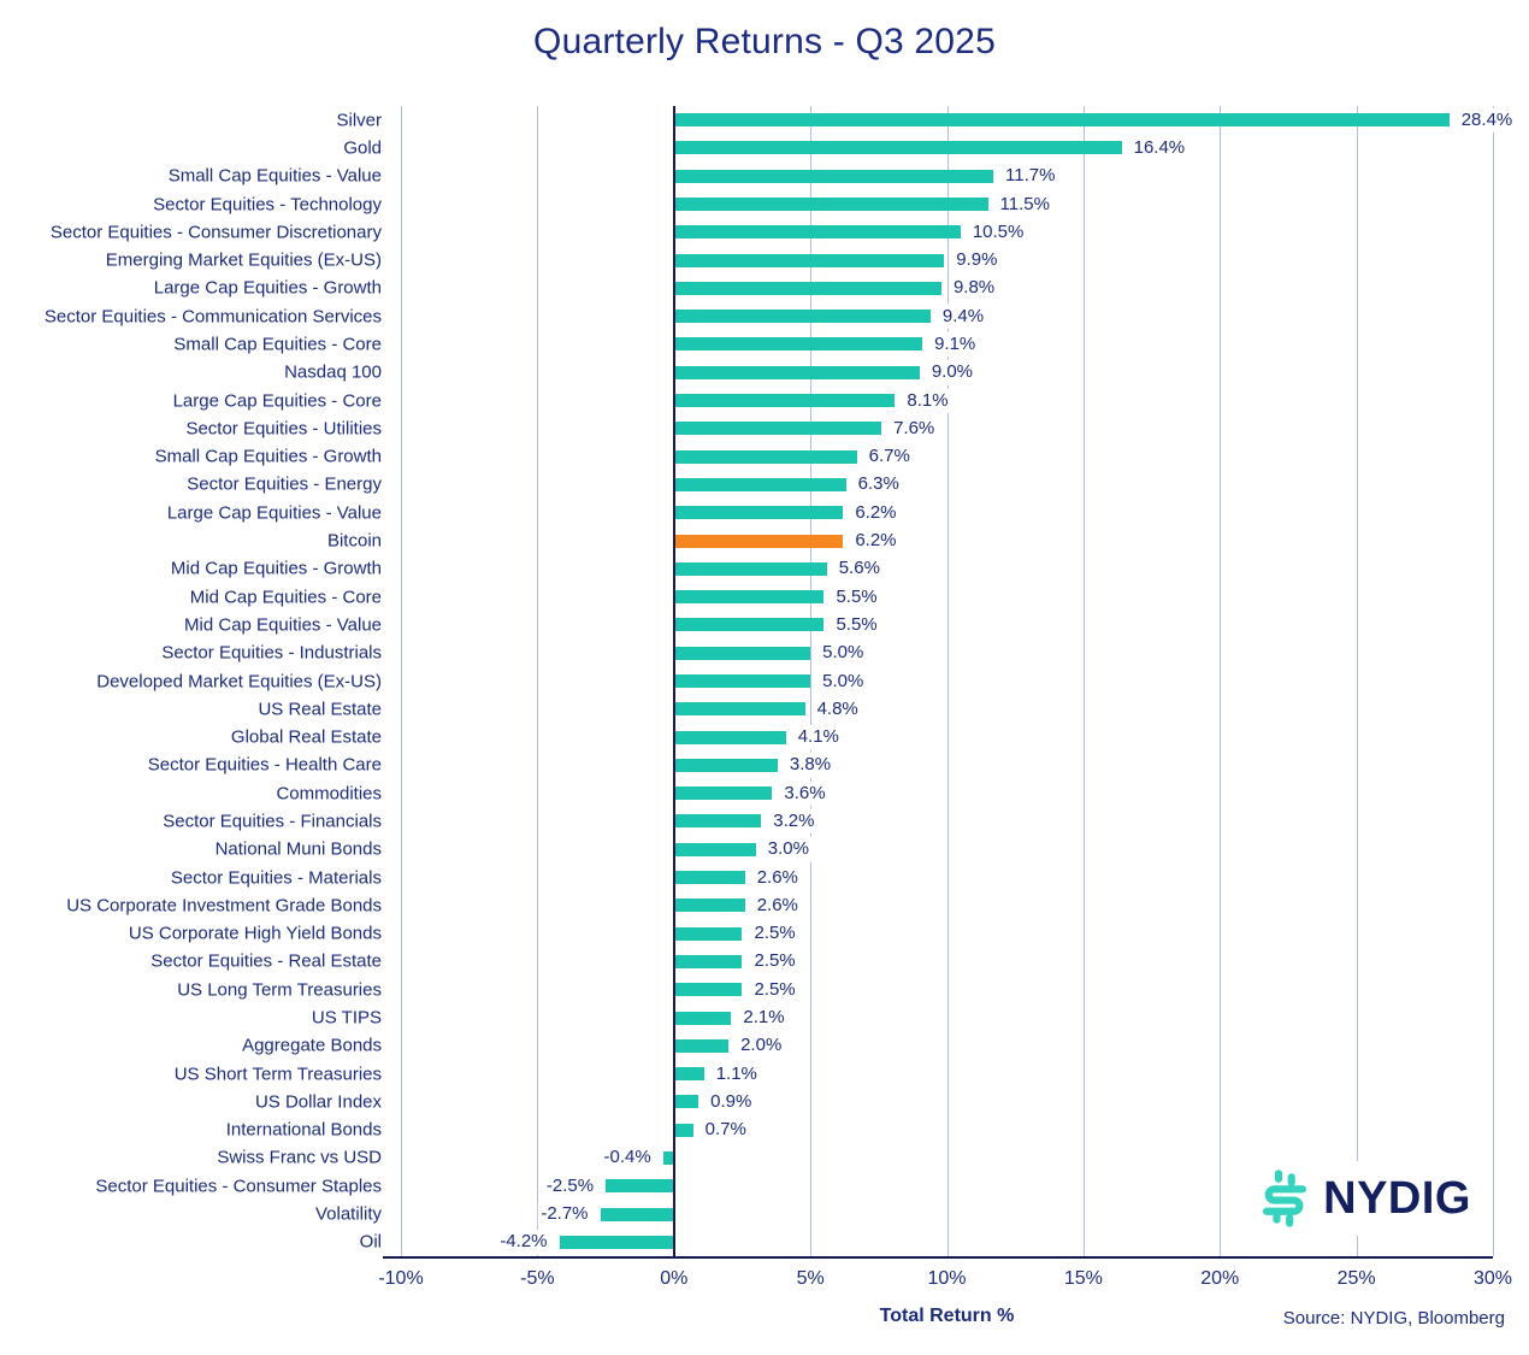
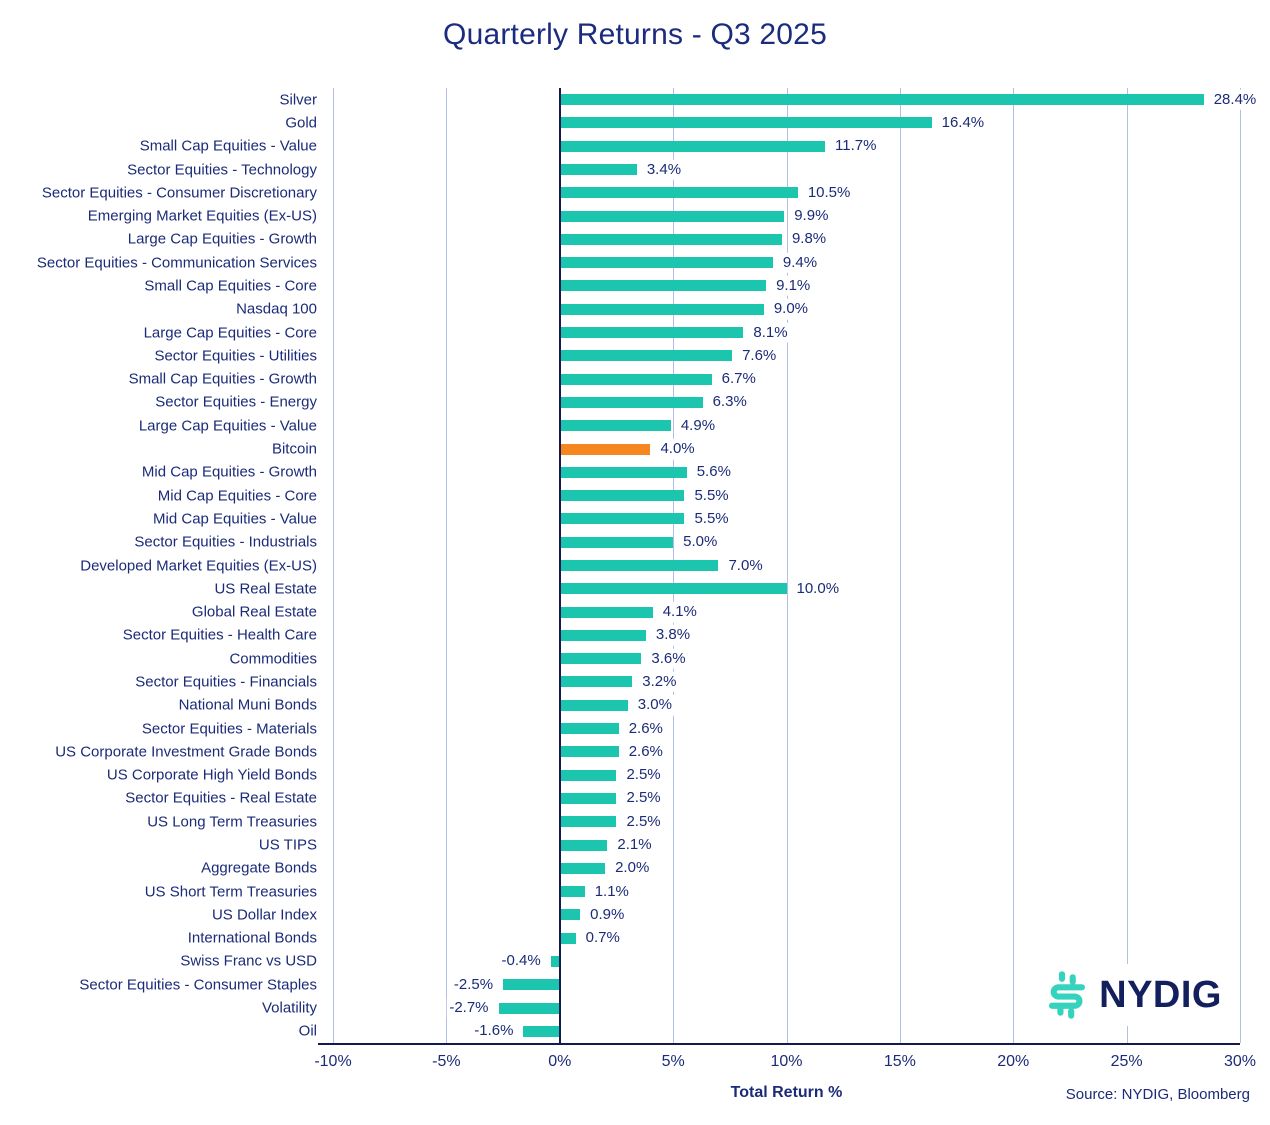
Sector Equities - Technology: 11.5% -> 3.4%
Large Cap Equities - Value: 6.2% -> 4.9%
Bitcoin: 6.2% -> 4.0%
Developed Market Equities (Ex-US): 5.0% -> 7.0%
US Real Estate: 4.8% -> 10.0%
Oil: -4.2% -> -1.6%
